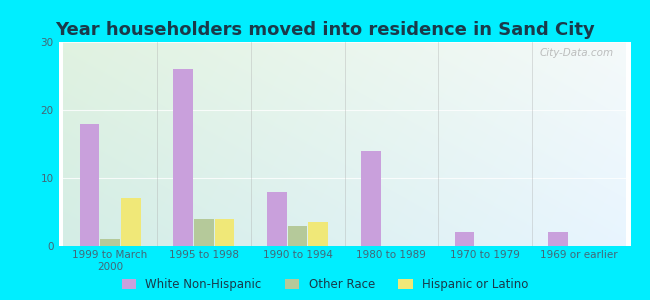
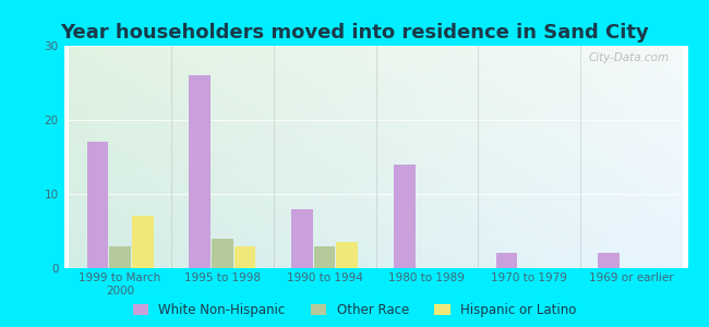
White Non-Hispanic/1999 to March 2000: 18 -> 17
Other Race/1999 to March 2000: 1 -> 3
Hispanic or Latino/1995 to 1998: 4.0 -> 3.0
